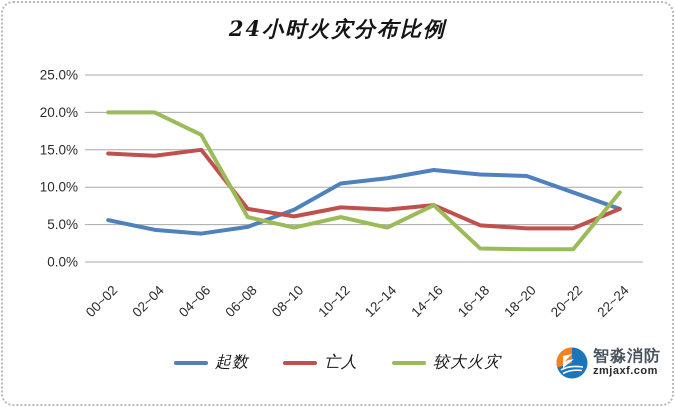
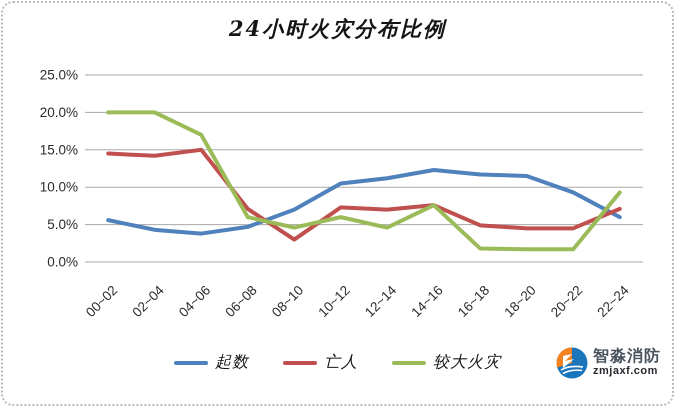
亡人/08~10: 6% -> 3%
起数/22~24: 7% -> 6%
